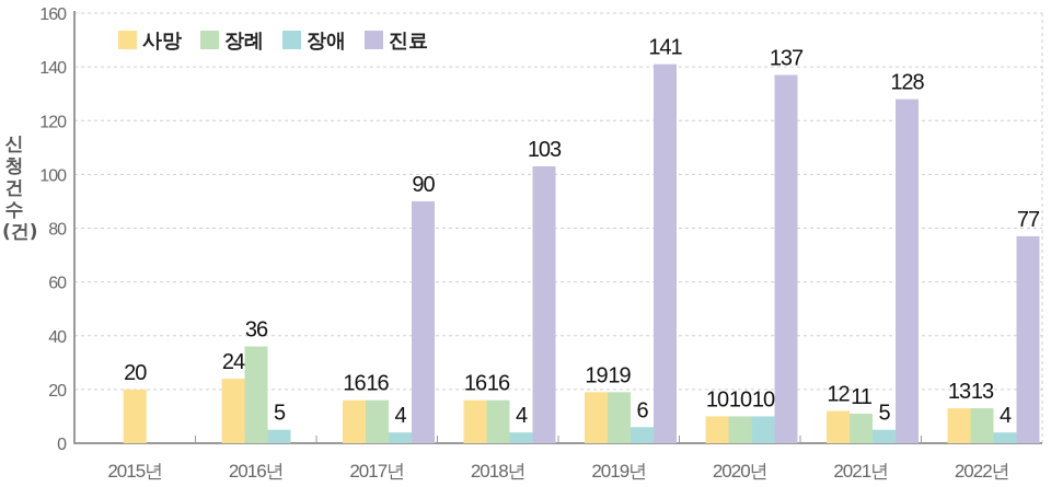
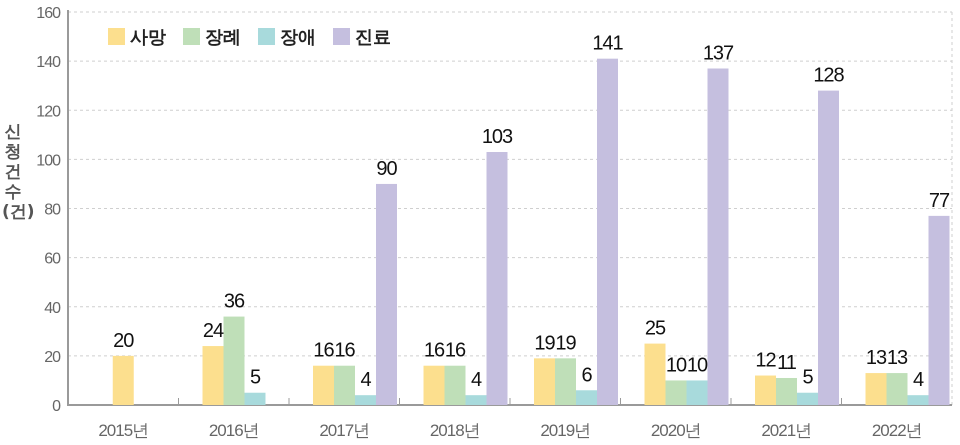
사망/2020년: 10 -> 25
